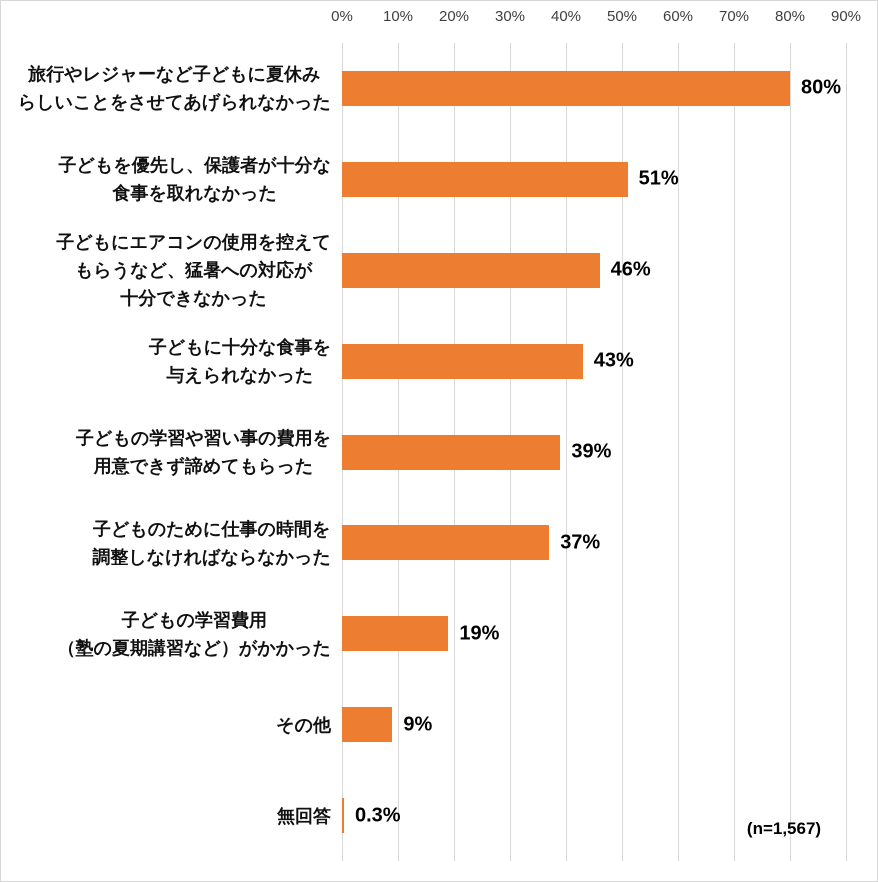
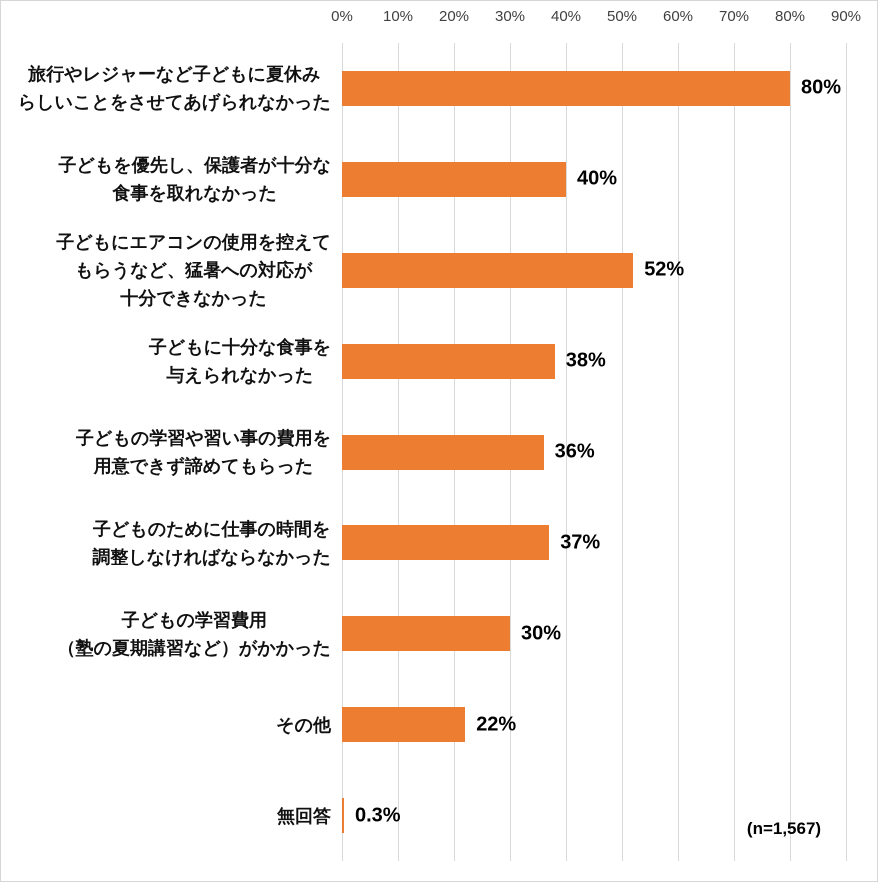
子どもを優先し、保護者が十分な 食事を取れなかった: 51% -> 40%
子どもにエアコンの使用を控えて もらうなど、猛暑への対応が 十分できなかった: 46% -> 52%
子どもに十分な食事を 与えられなかった: 43% -> 38%
子どもの学習や習い事の費用を 用意できず諦めてもらった: 39% -> 36%
子どもの学習費用 （塾の夏期講習など）がかかった: 19% -> 30%
その他: 9% -> 22%
